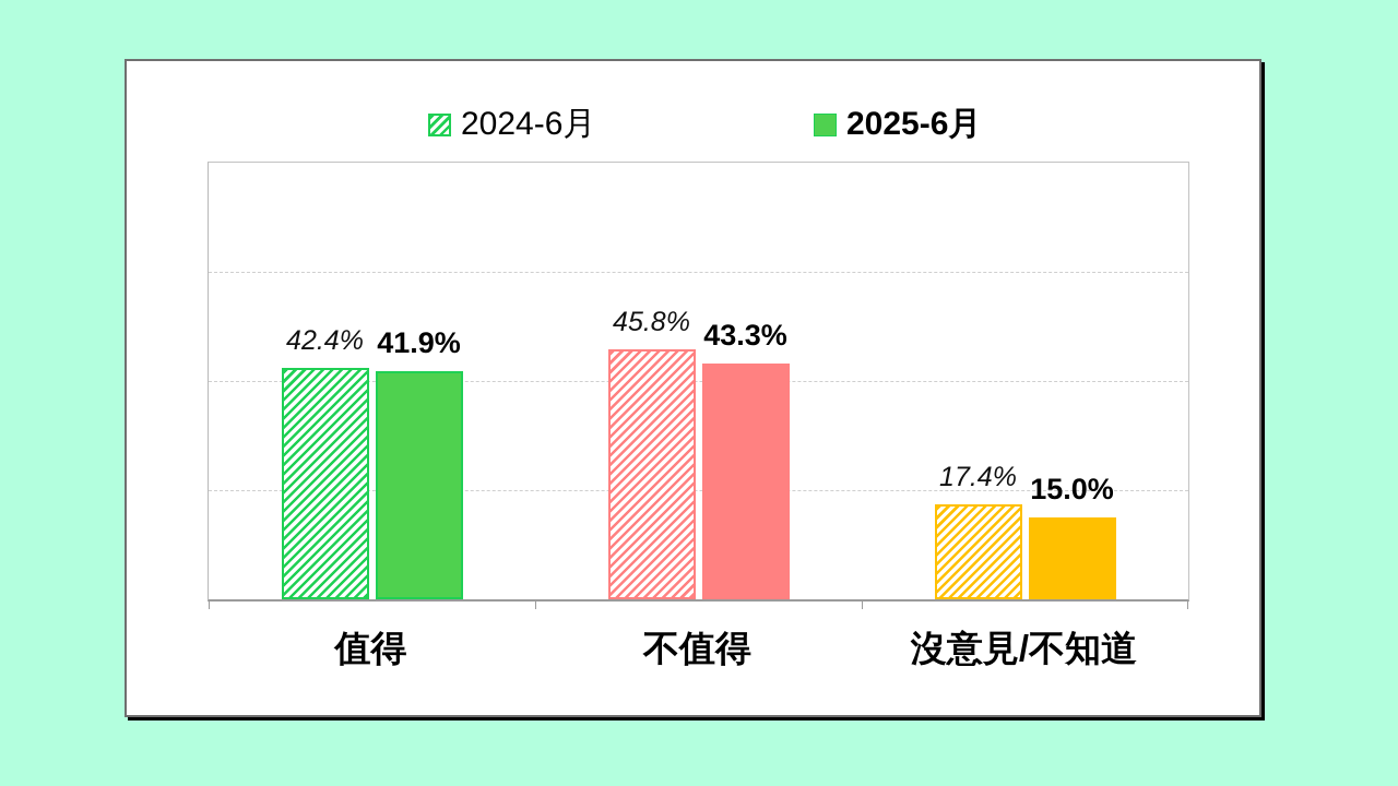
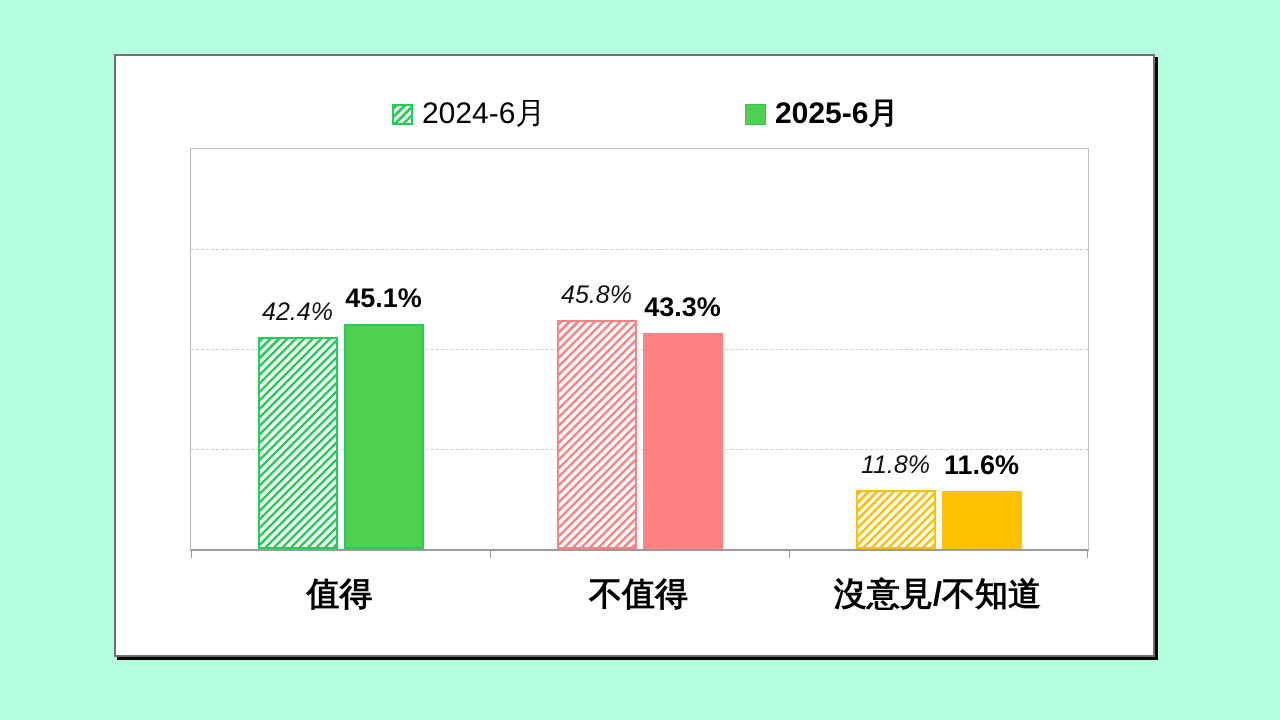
2025-6月/值得: 41.9% -> 45.1%
2024-6月/沒意見/不知道: 17.4% -> 11.8%
2025-6月/沒意見/不知道: 15.0% -> 11.6%
